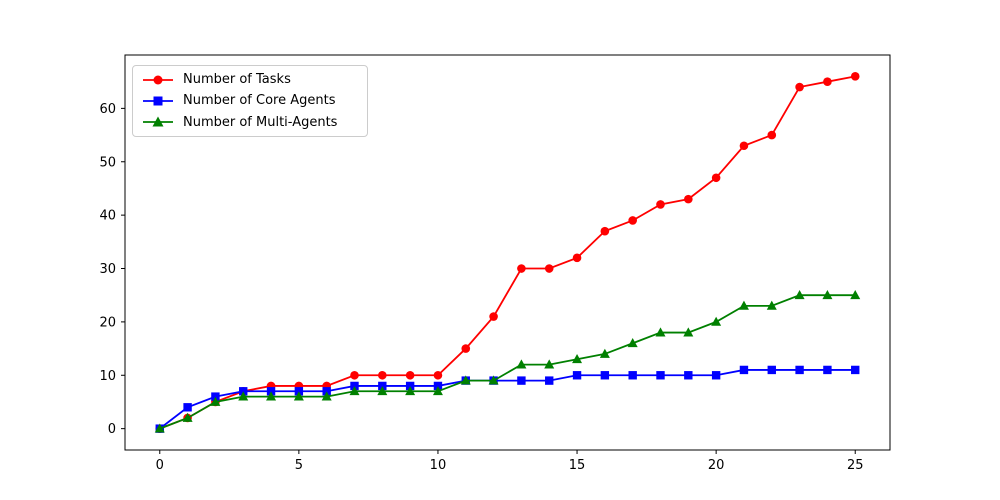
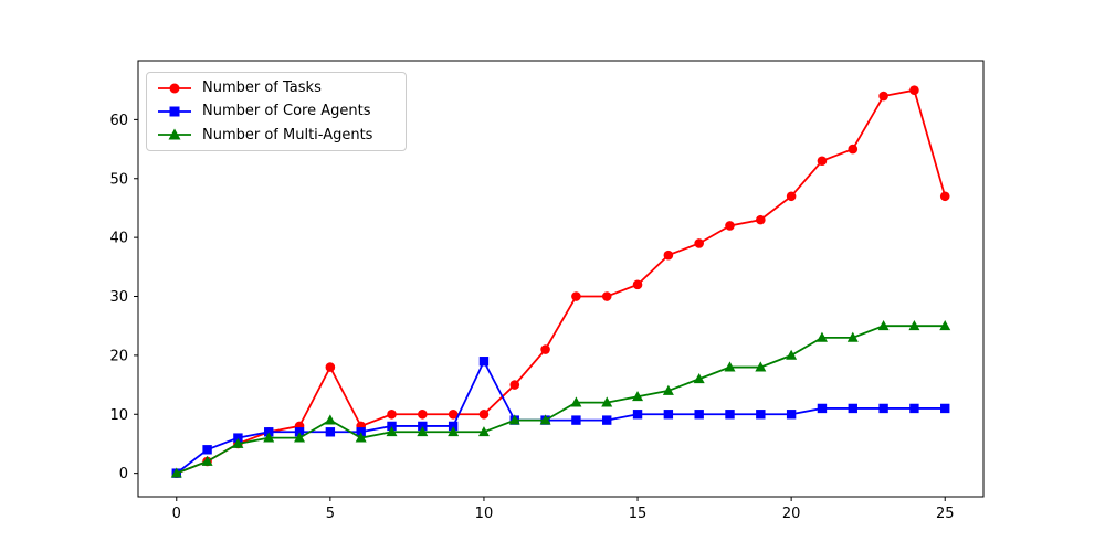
Number of Tasks/5: 8 -> 18
Number of Multi-Agents/5: 6 -> 9
Number of Core Agents/10: 8 -> 19
Number of Tasks/25: 66 -> 47
